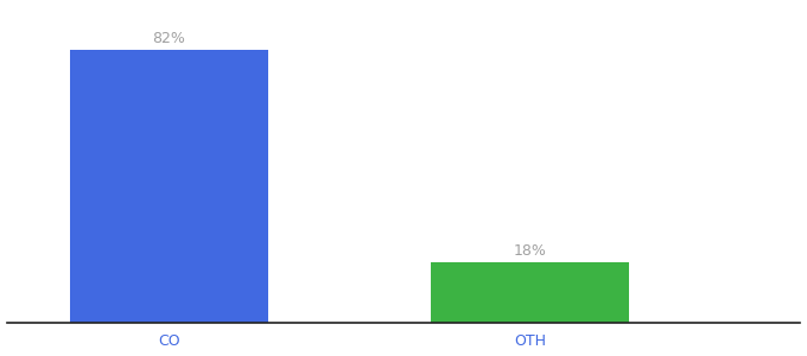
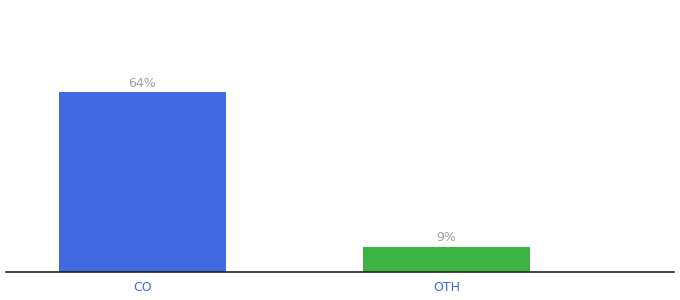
CO: 82% -> 64%
OTH: 18% -> 9%
